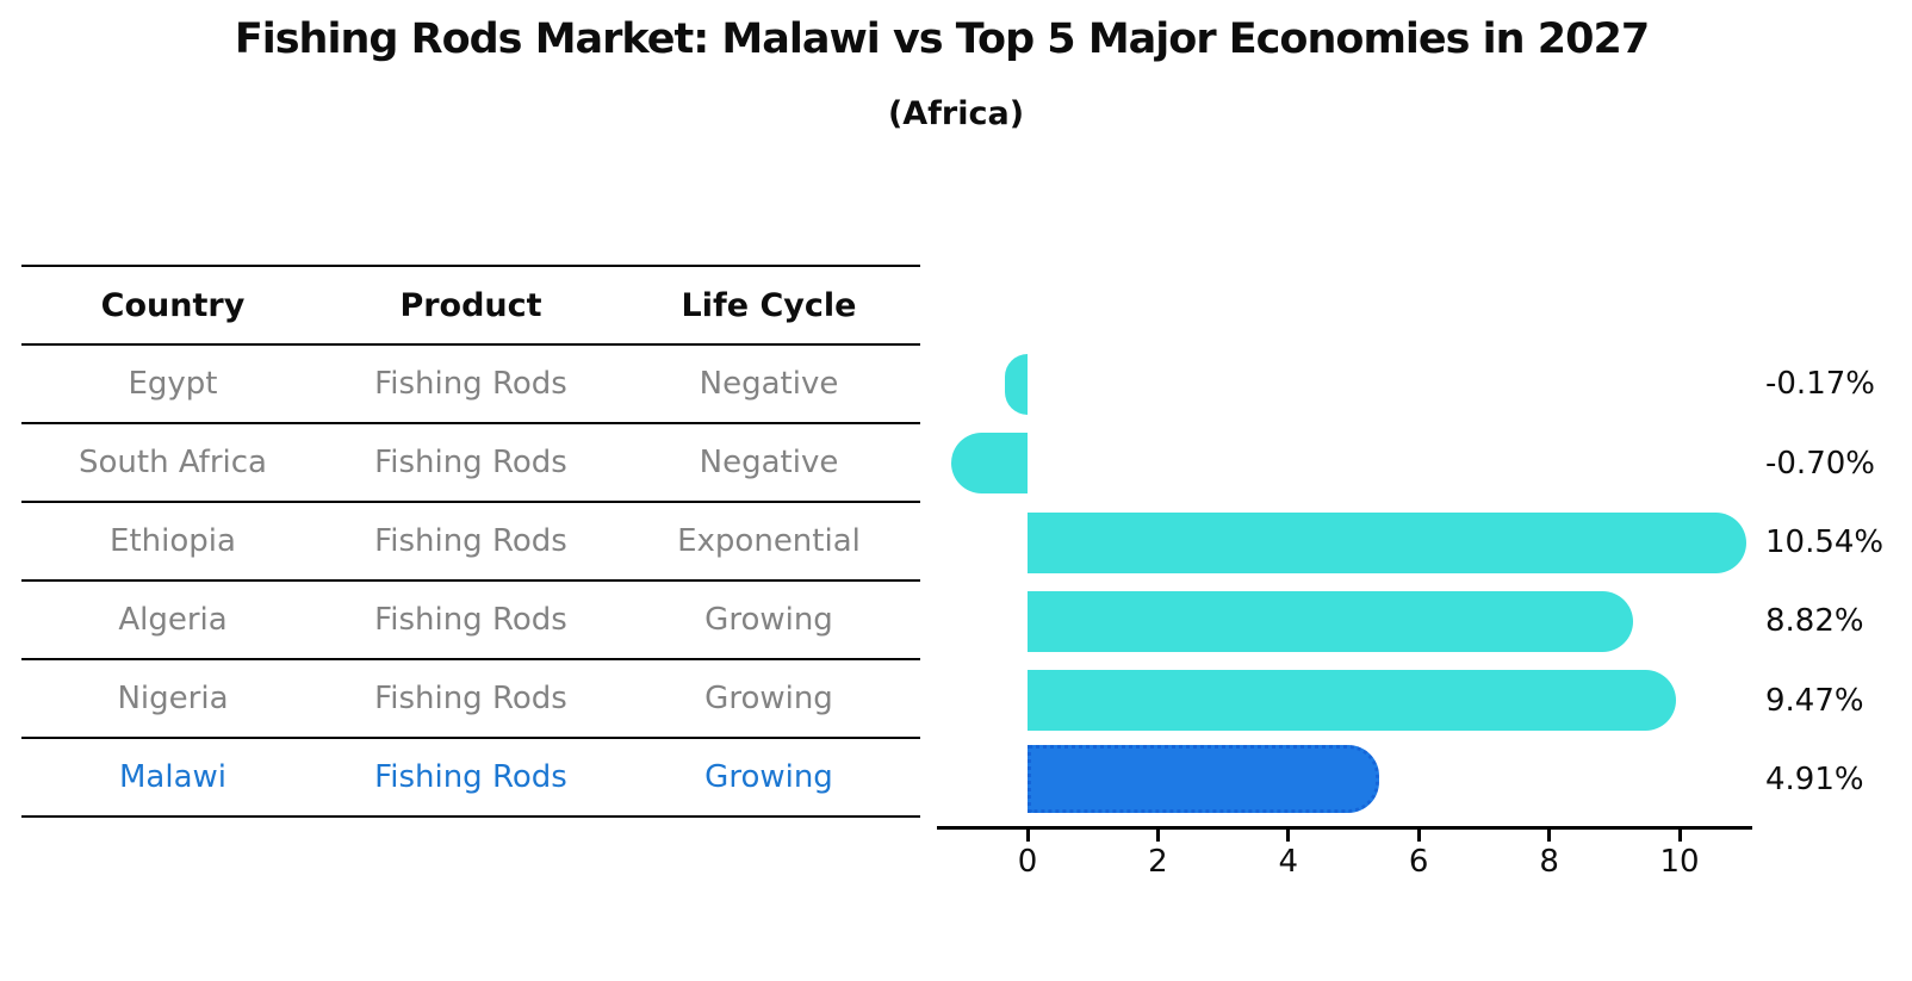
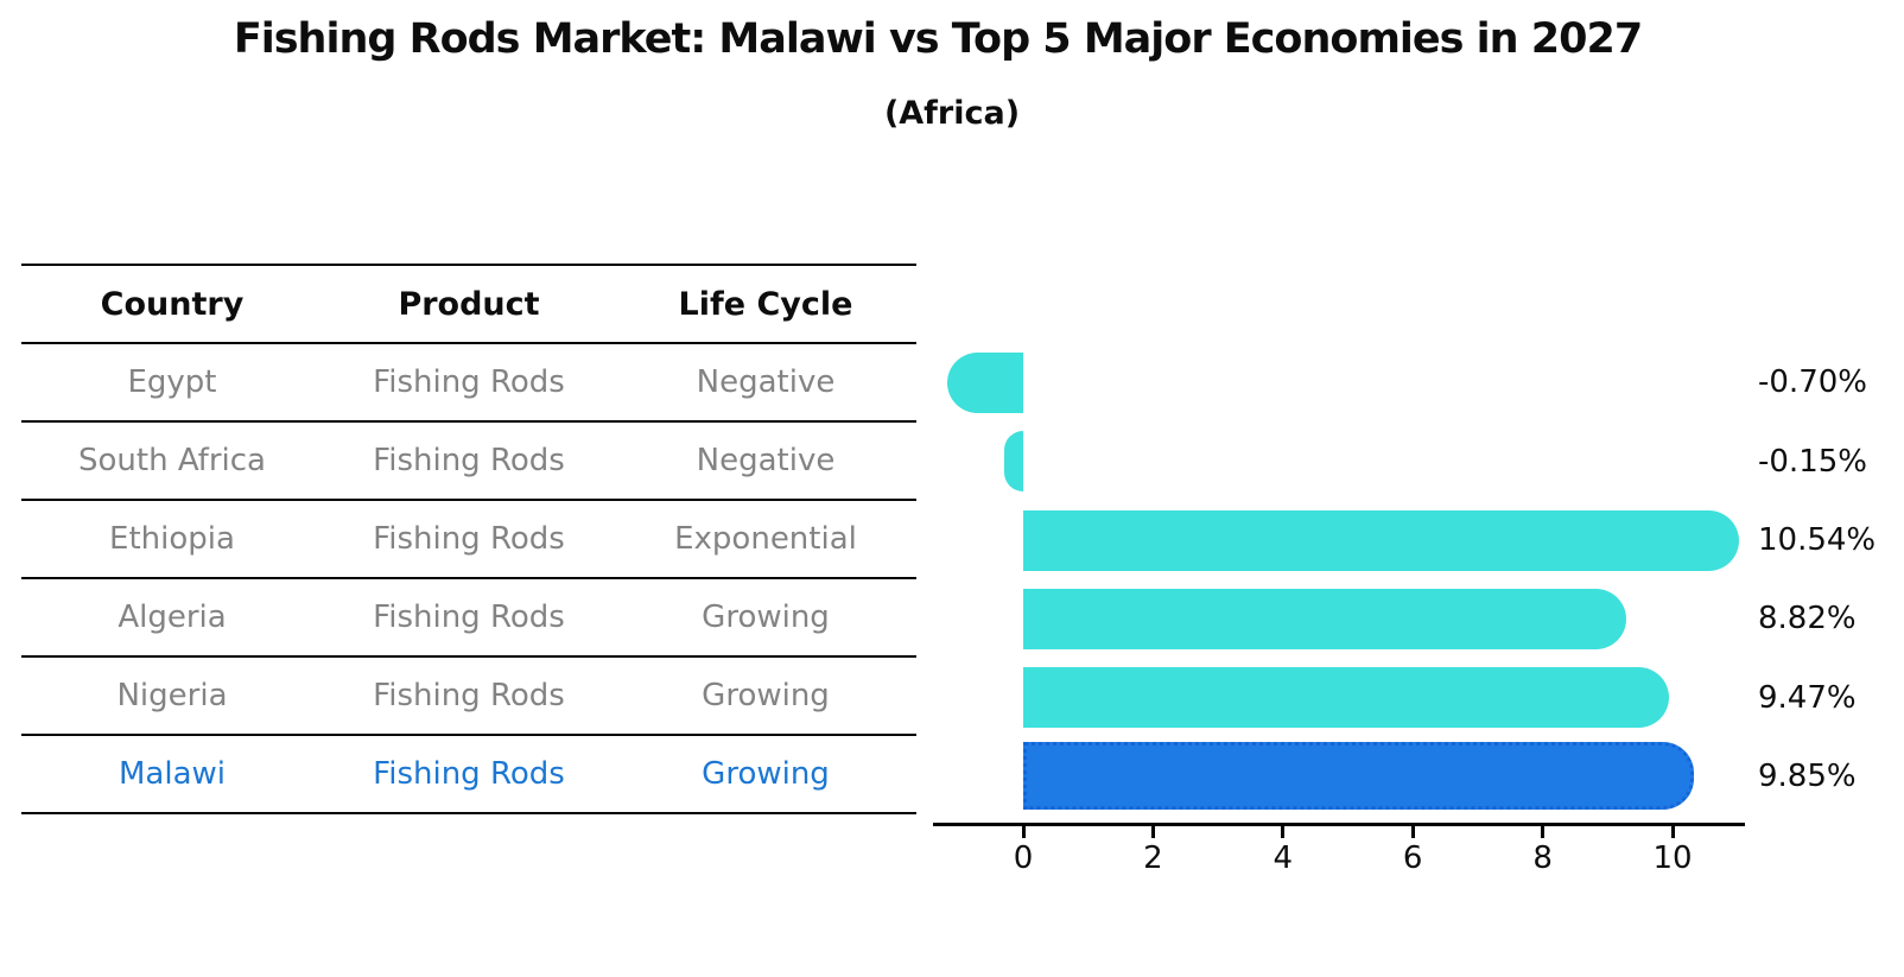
Egypt: -0.17% -> -0.70%
South Africa: -0.70% -> -0.15%
Malawi: 4.91% -> 9.85%
